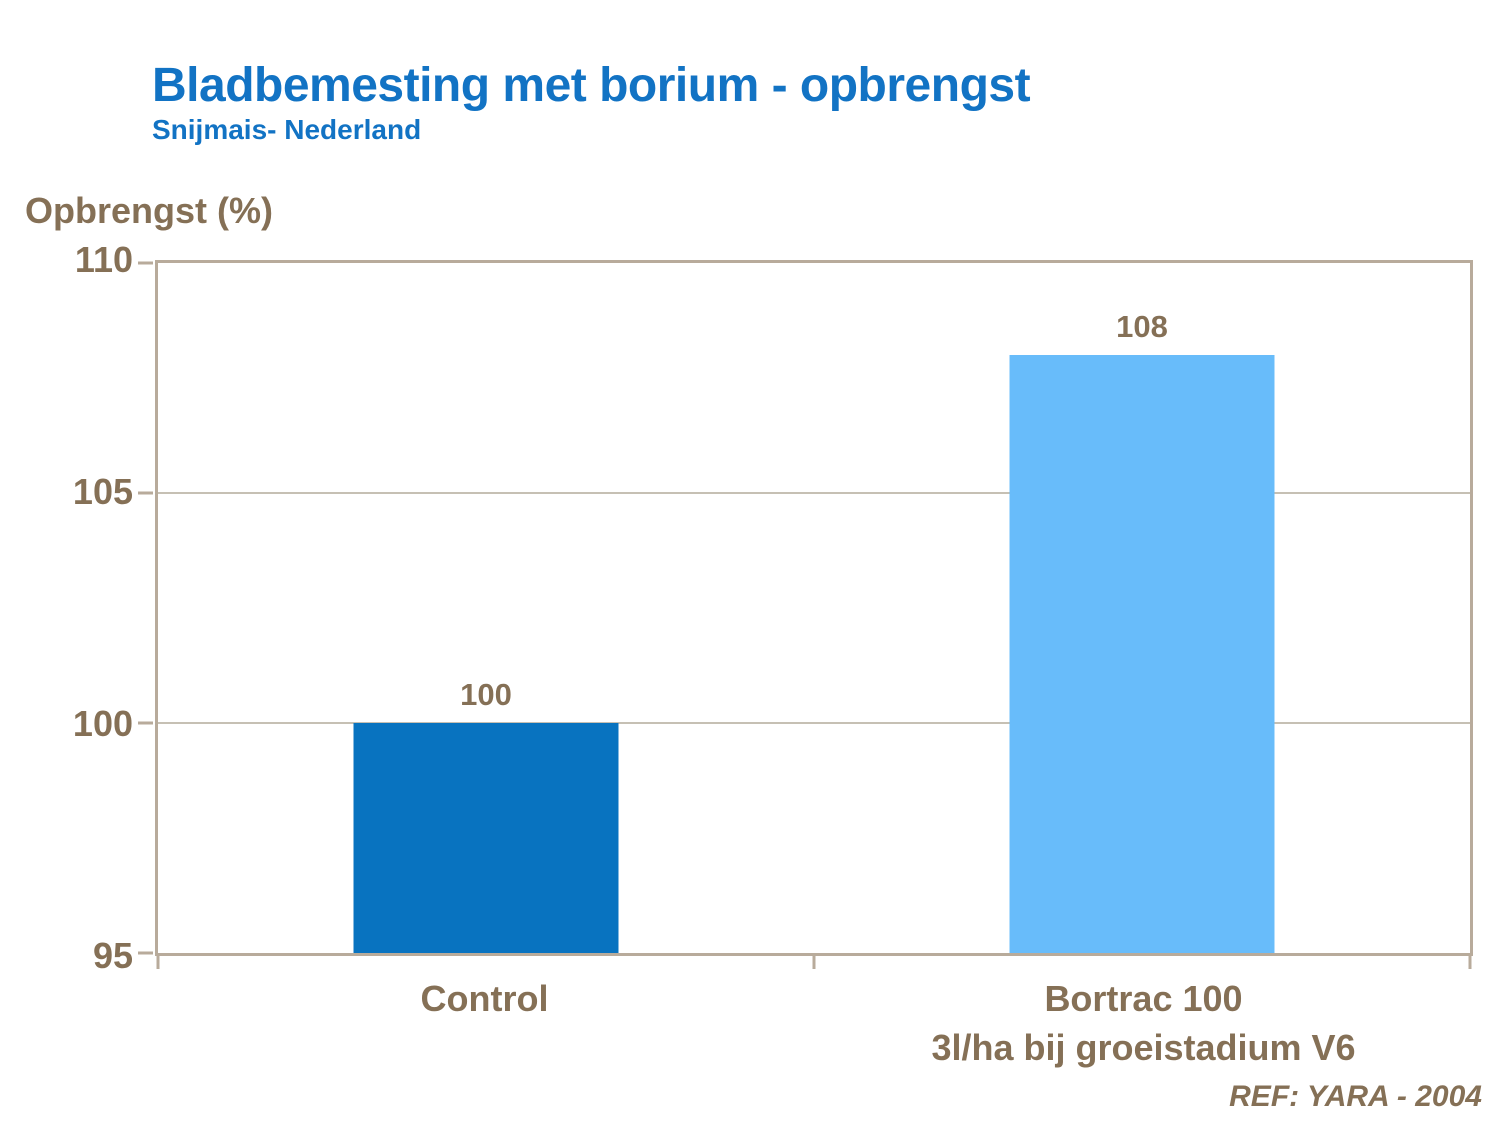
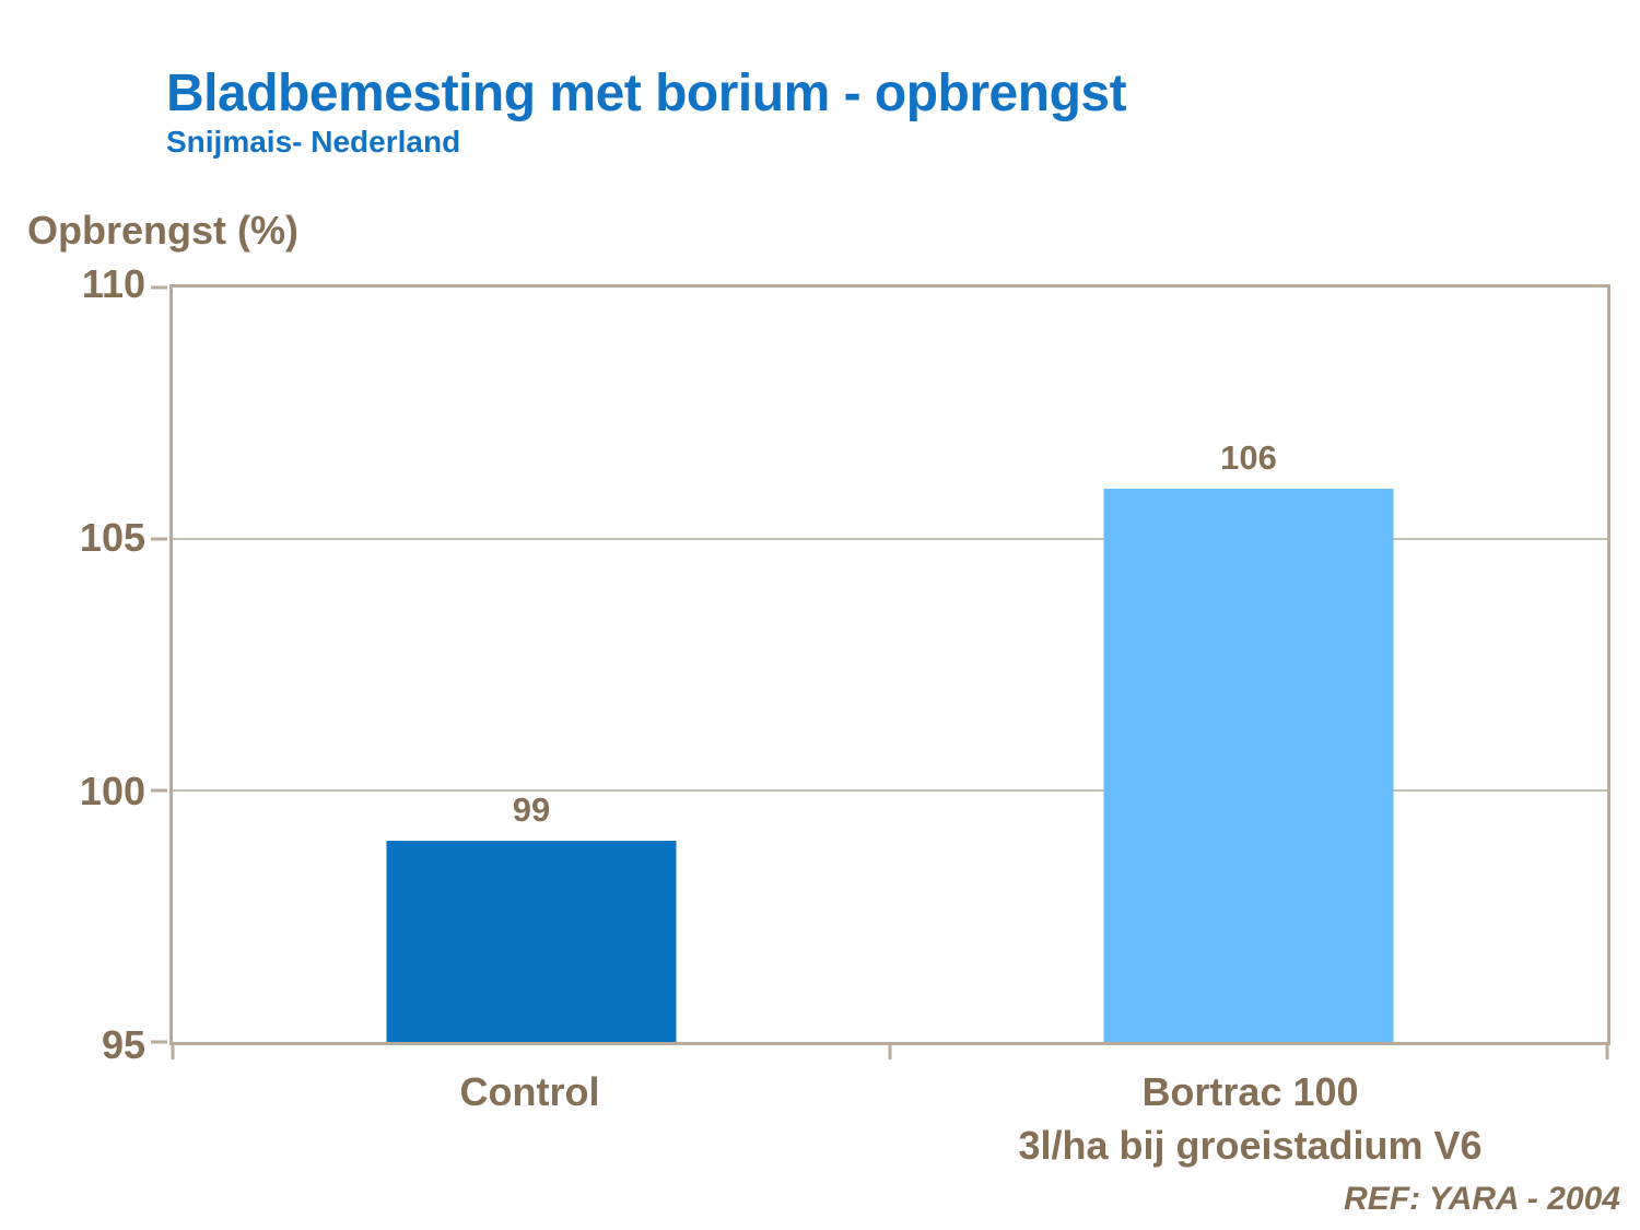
Control: 100 -> 99
Bortrac 100 3l/ha bij groeistadium V6: 108 -> 106
